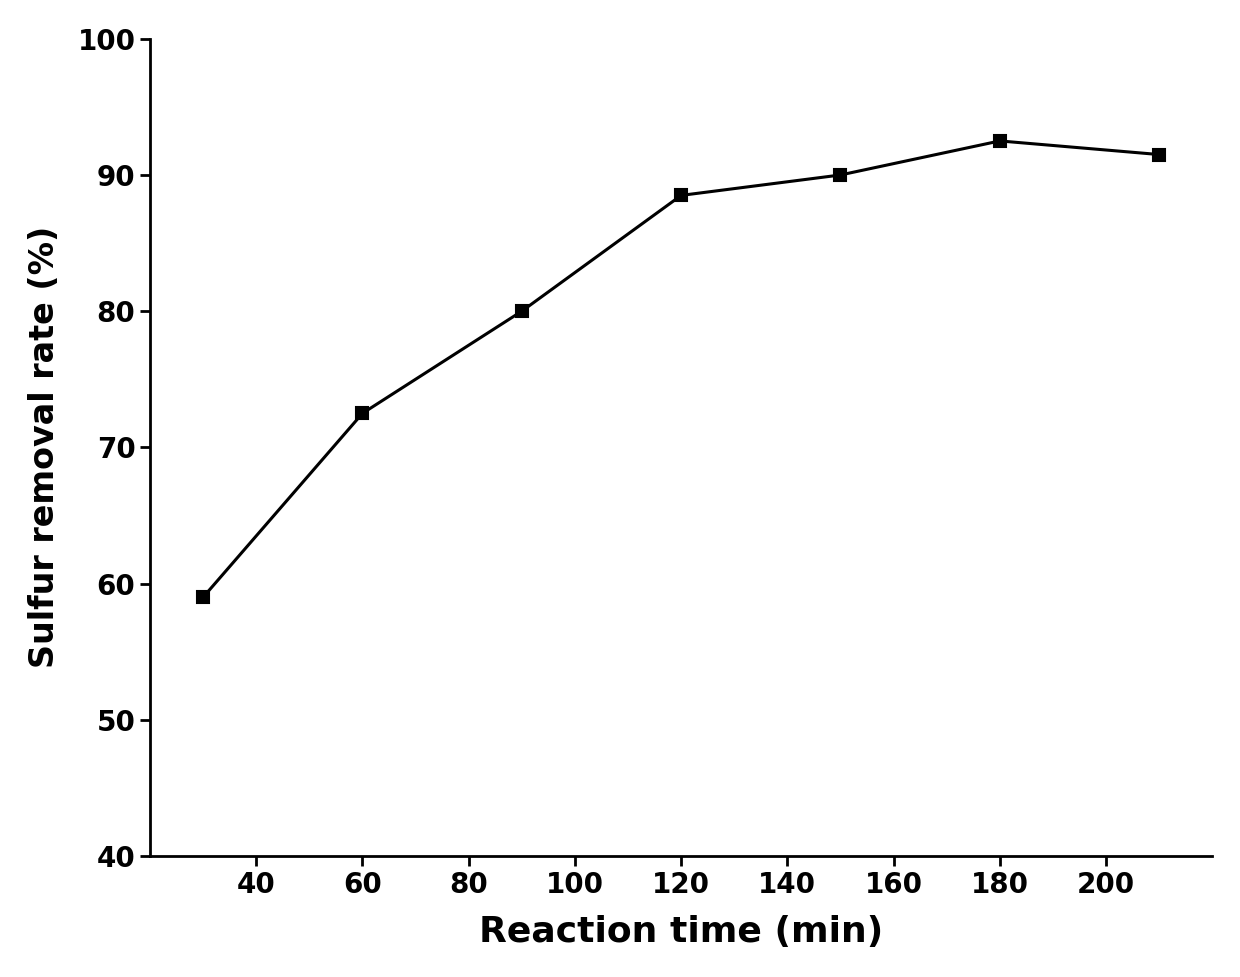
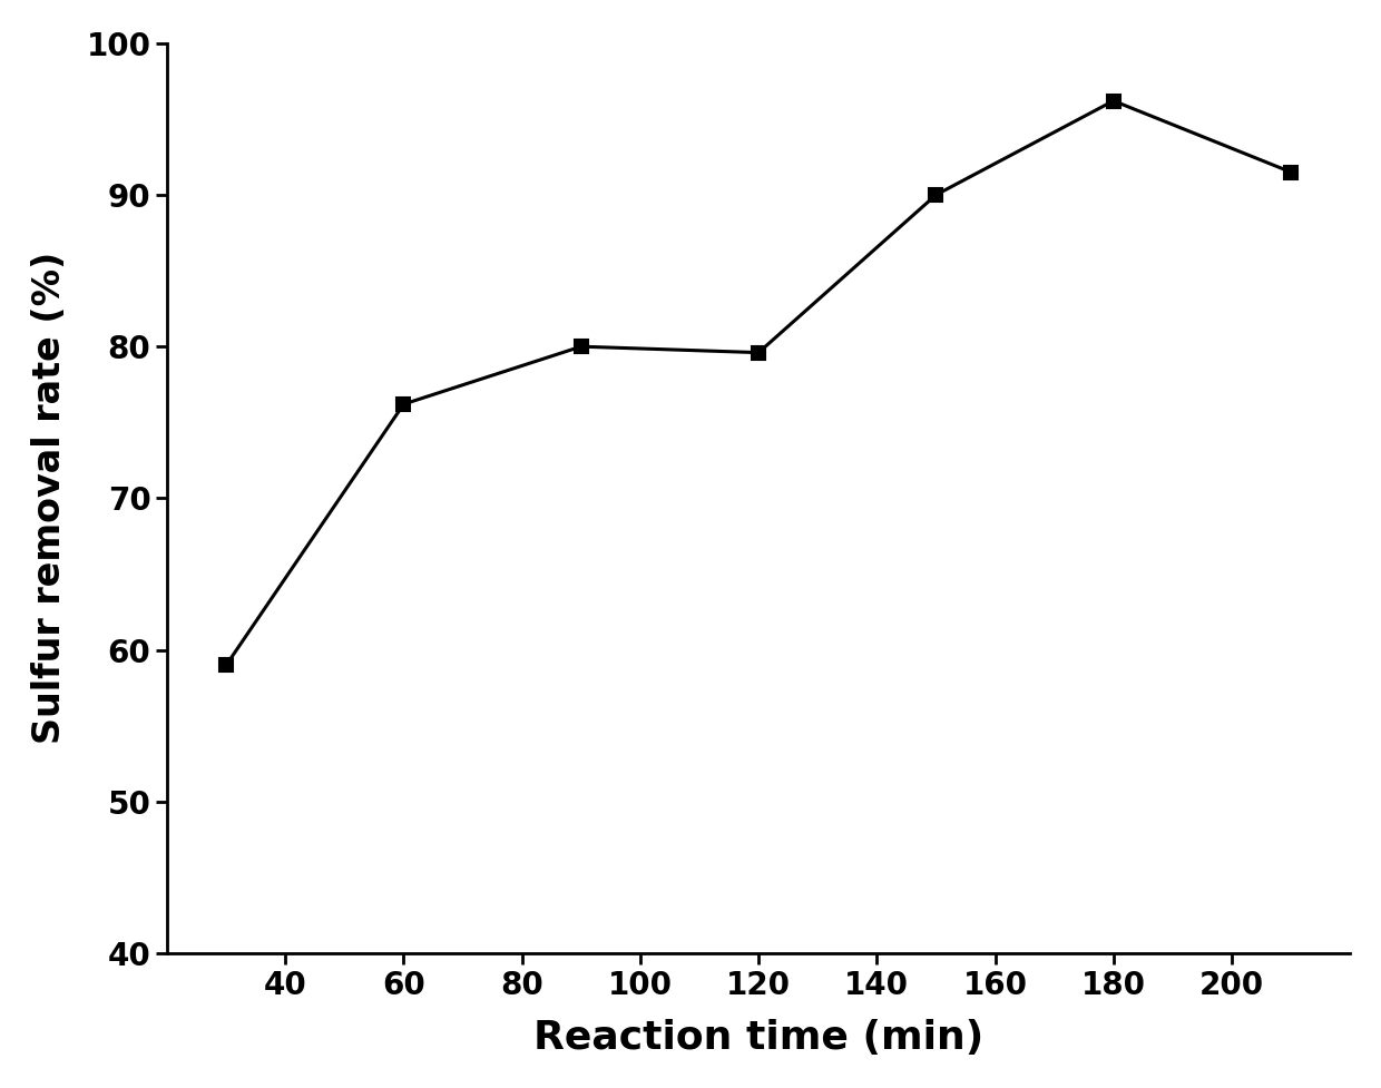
60: 72.5 -> 76.2
120: 88.5 -> 79.6
180: 92.5 -> 96.2
